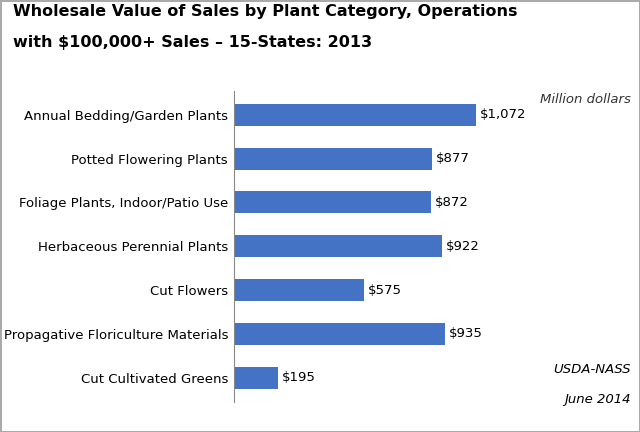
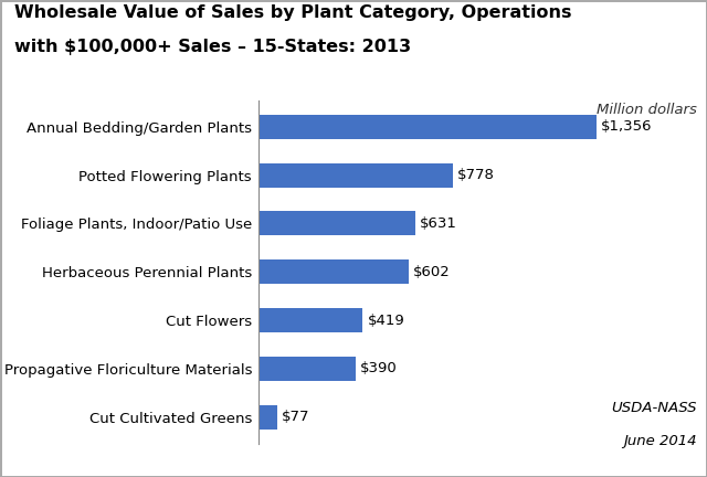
Annual Bedding/Garden Plants: $1,072 -> $1,356
Potted Flowering Plants: $877 -> $778
Foliage Plants, Indoor/Patio Use: $872 -> $631
Herbaceous Perennial Plants: $922 -> $602
Cut Flowers: $575 -> $419
Propagative Floriculture Materials: $935 -> $390
Cut Cultivated Greens: $195 -> $77
